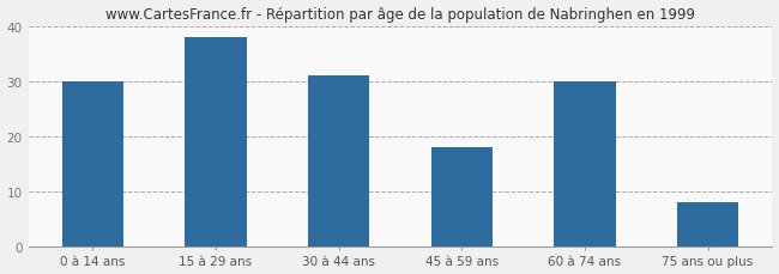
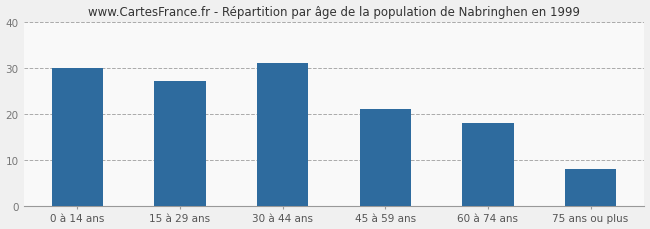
15 à 29 ans: 38 -> 27
45 à 59 ans: 18 -> 21
60 à 74 ans: 30 -> 18
